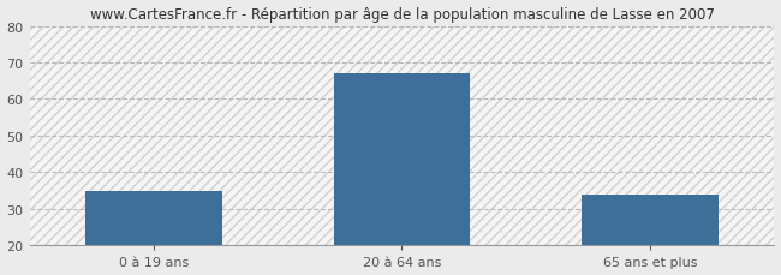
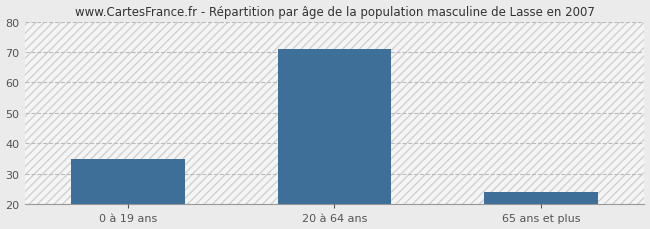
20 à 64 ans: 67 -> 71
65 ans et plus: 34 -> 24
